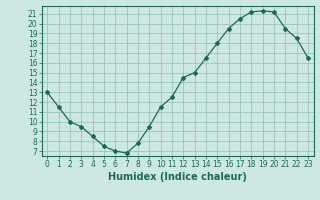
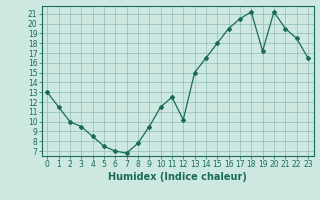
12: 14.5 -> 10.2
19: 21.3 -> 17.2
